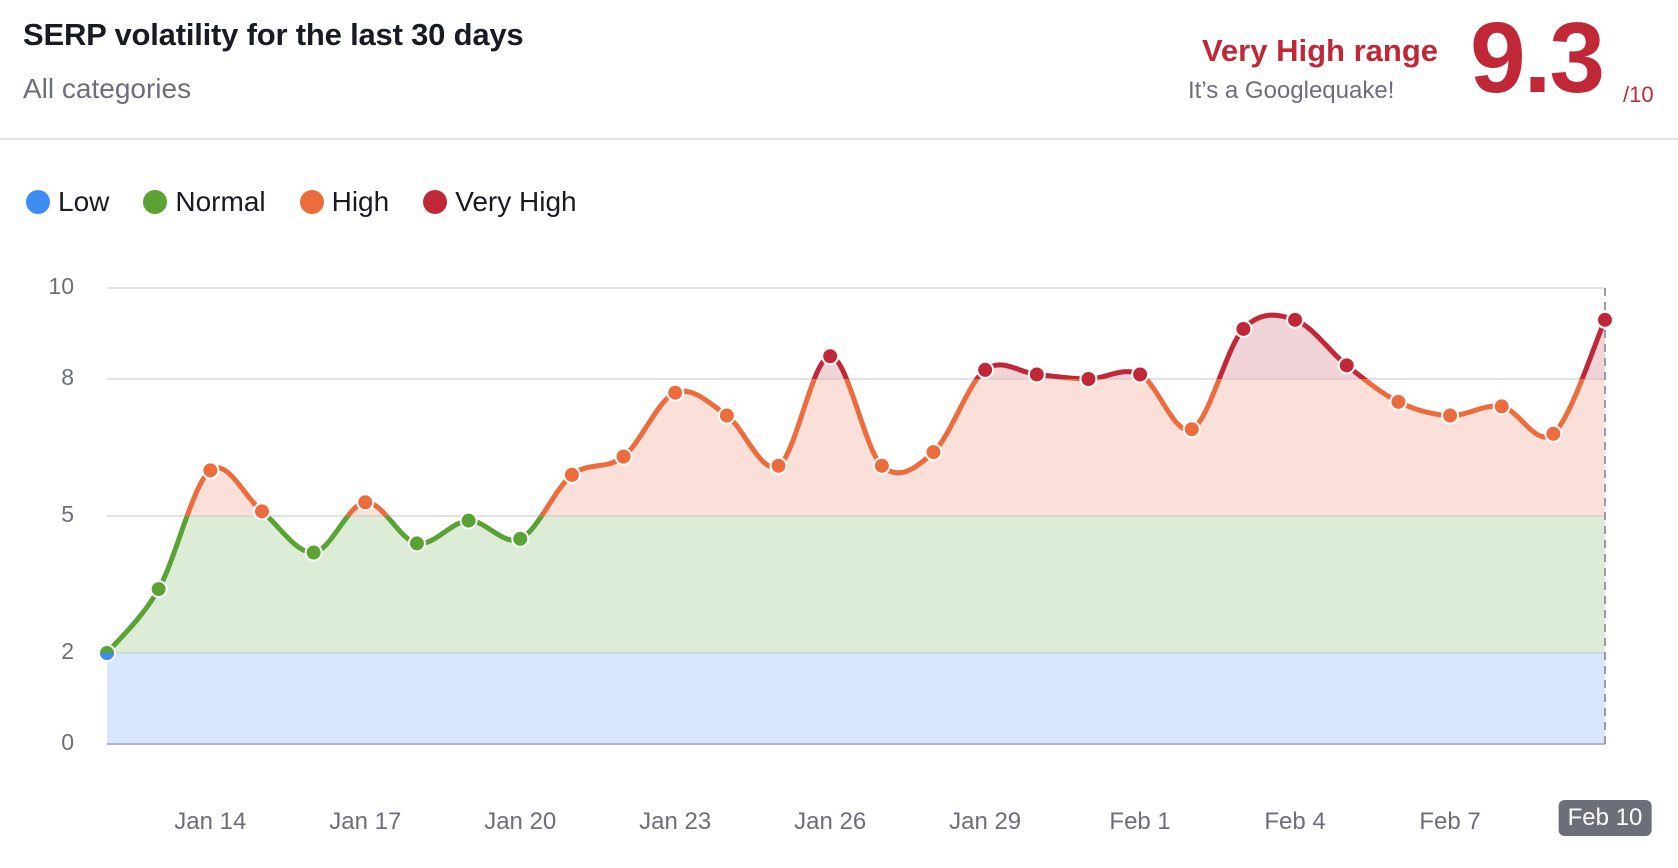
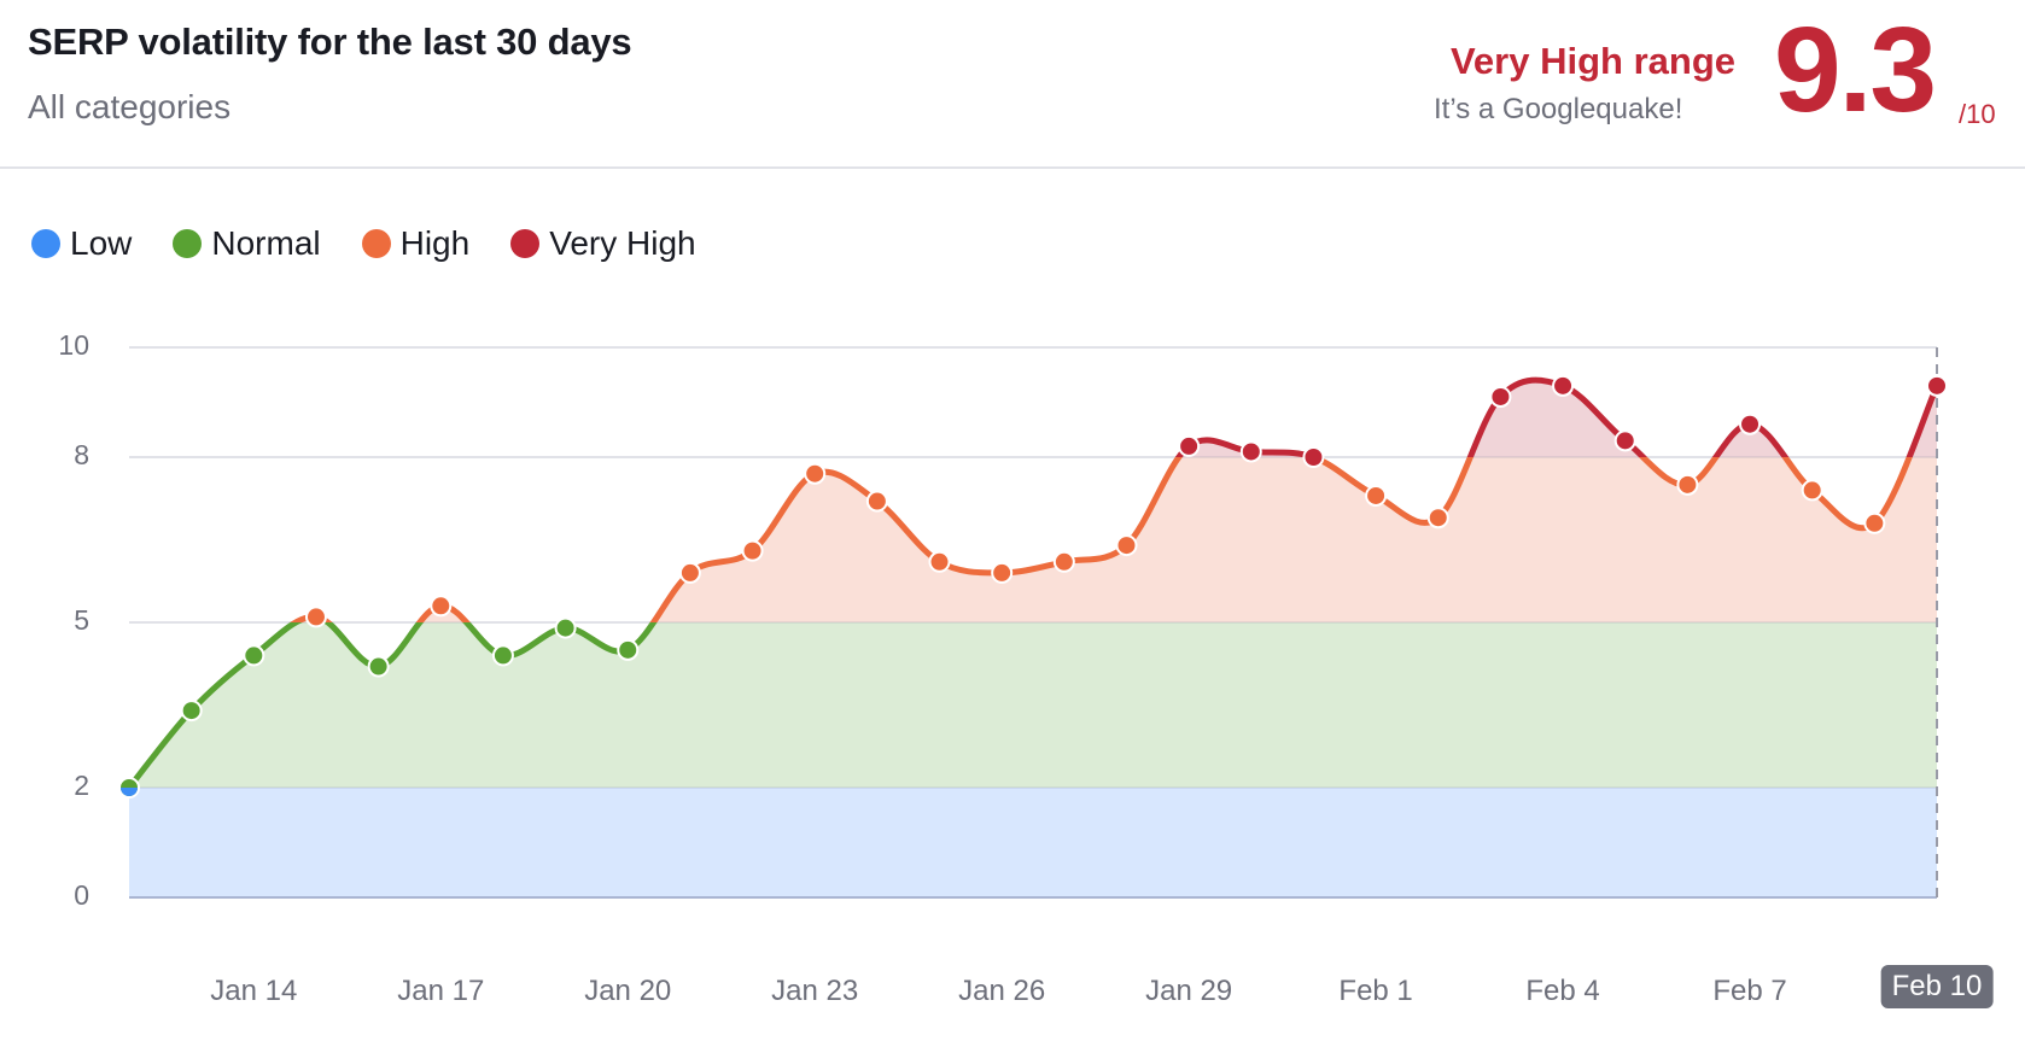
Jan 14: 6.0 -> 4.4
Jan 26: 8.5 -> 5.9
Feb 1: 8.1 -> 7.3
Feb 7: 7.2 -> 8.6
